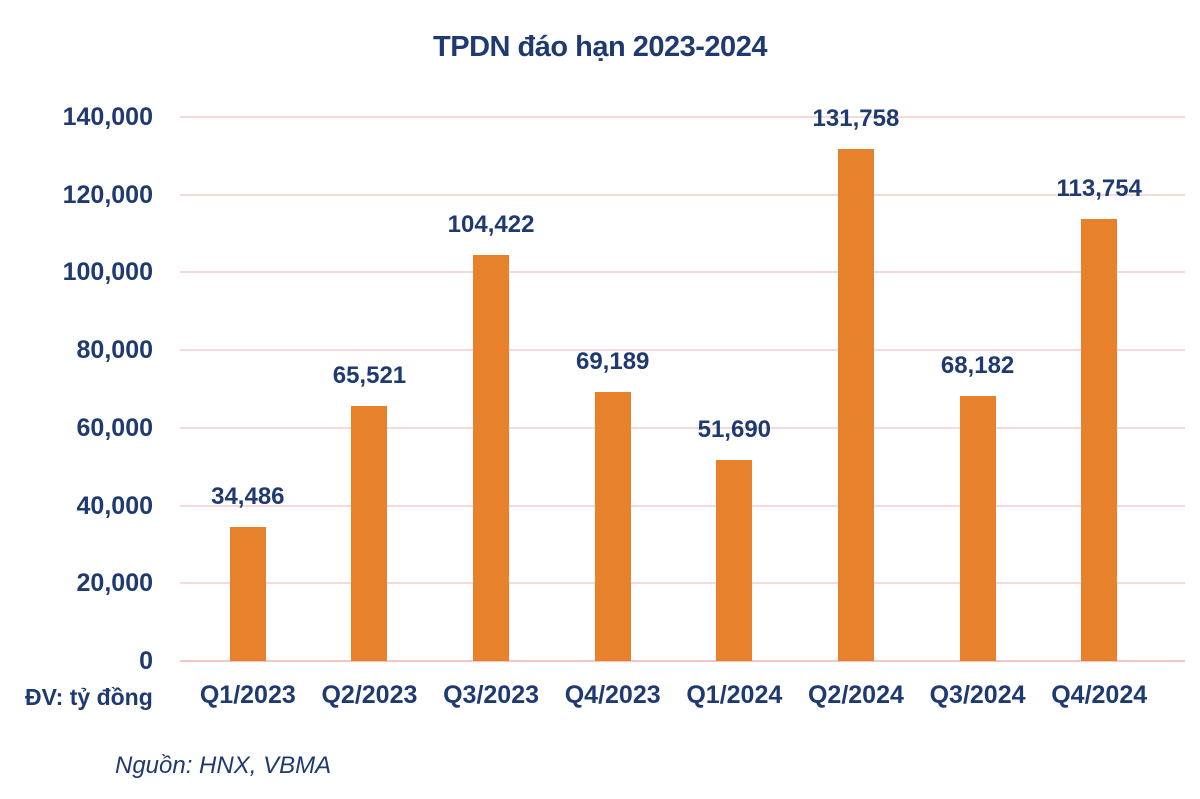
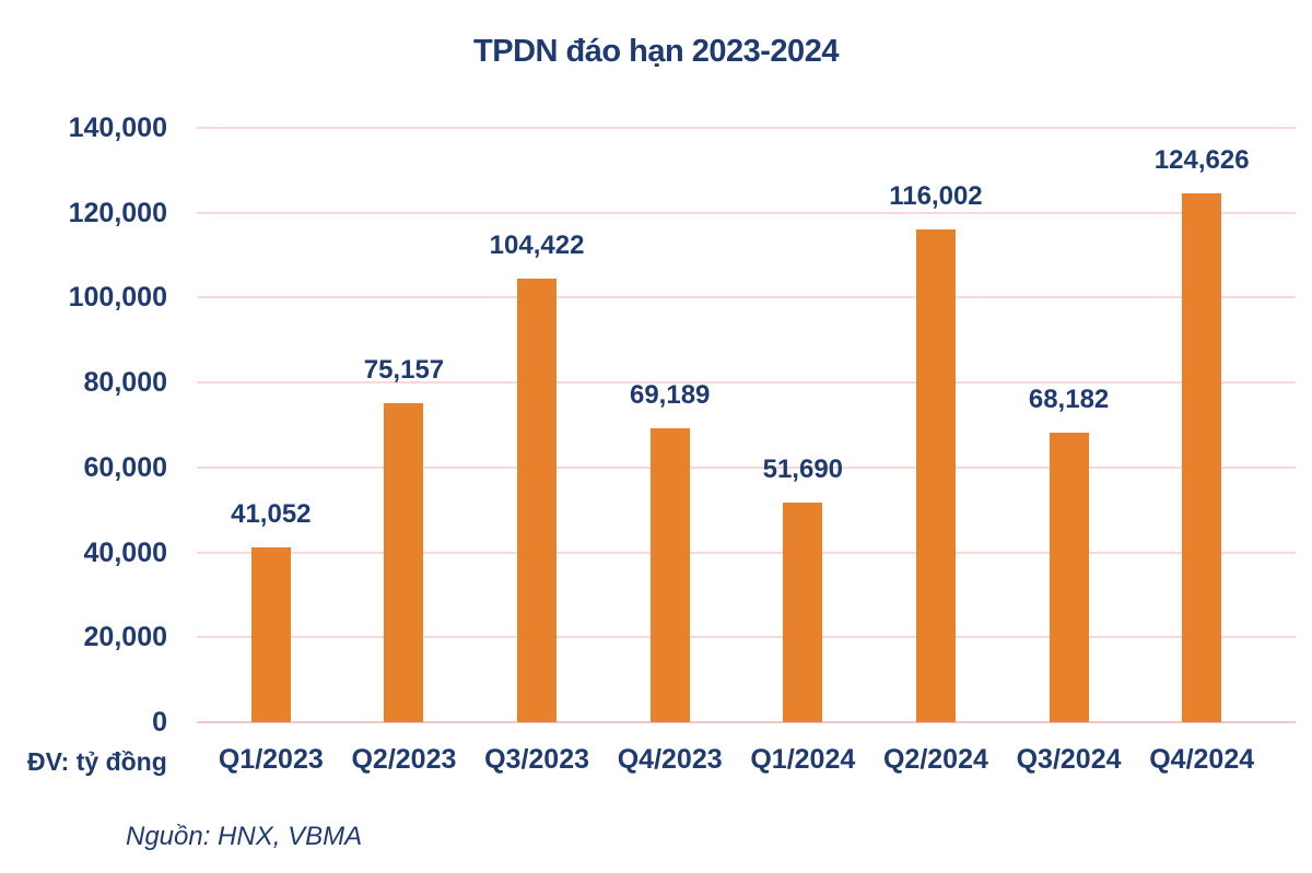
Q1/2023: 34,486 -> 41,052
Q2/2023: 65,521 -> 75,157
Q2/2024: 131,758 -> 116,002
Q4/2024: 113,754 -> 124,626
